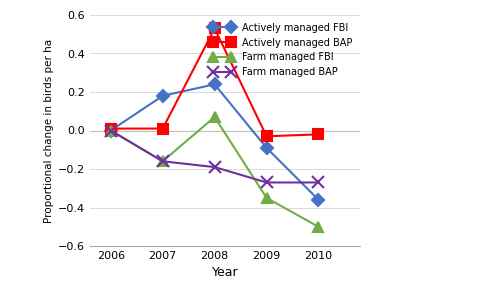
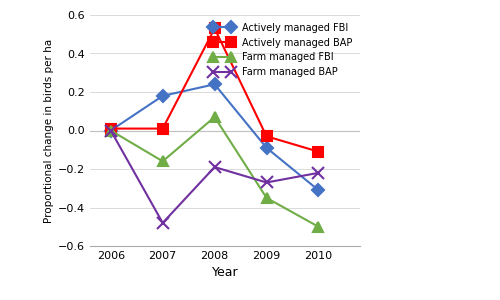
Farm managed BAP/2007: -0.16 -> -0.48
Actively managed FBI/2010: -0.36 -> -0.31
Actively managed BAP/2010: -0.02 -> -0.11
Farm managed BAP/2010: -0.27 -> -0.22
